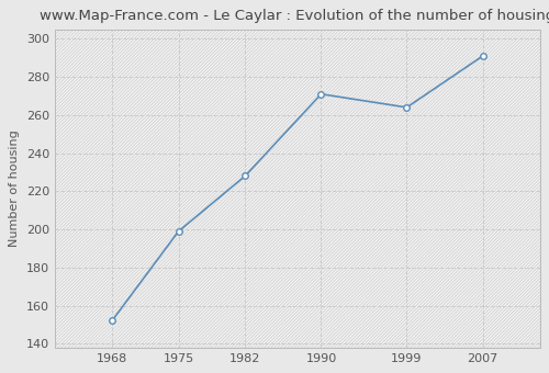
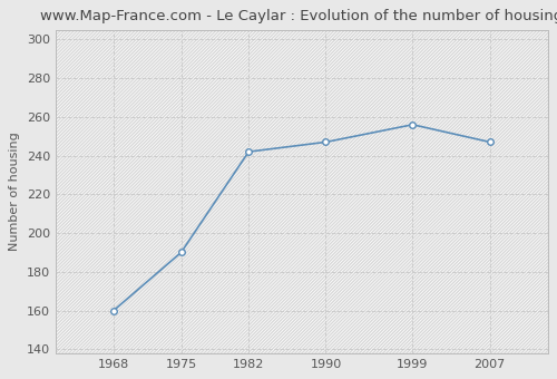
1968: 152 -> 160
1975: 199 -> 190
1982: 228 -> 242
1990: 271 -> 247
1999: 264 -> 256
2007: 291 -> 247
